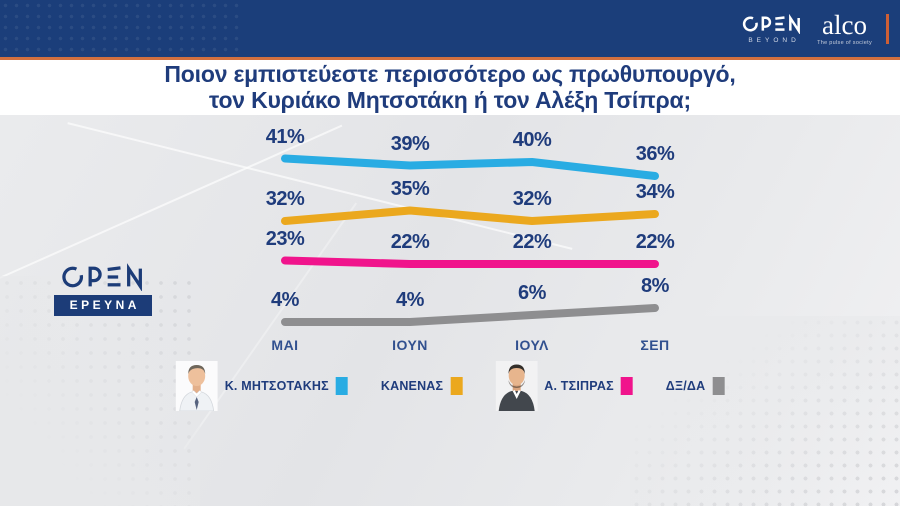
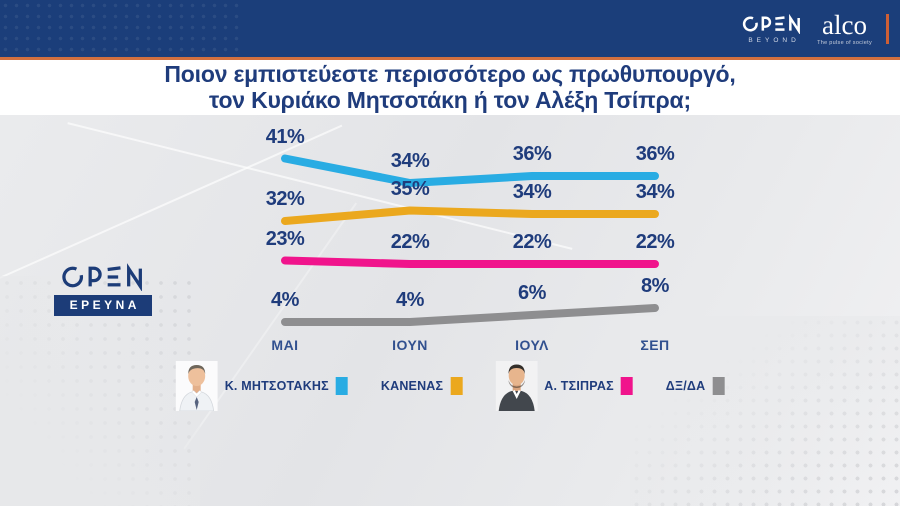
Κ. ΜΗΤΣΟΤΑΚΗΣ/ΙΟΥΝ: 39% -> 34%
Κ. ΜΗΤΣΟΤΑΚΗΣ/ΙΟΥΛ: 40% -> 36%
ΚΑΝΕΝΑΣ/ΙΟΥΛ: 32% -> 34%
